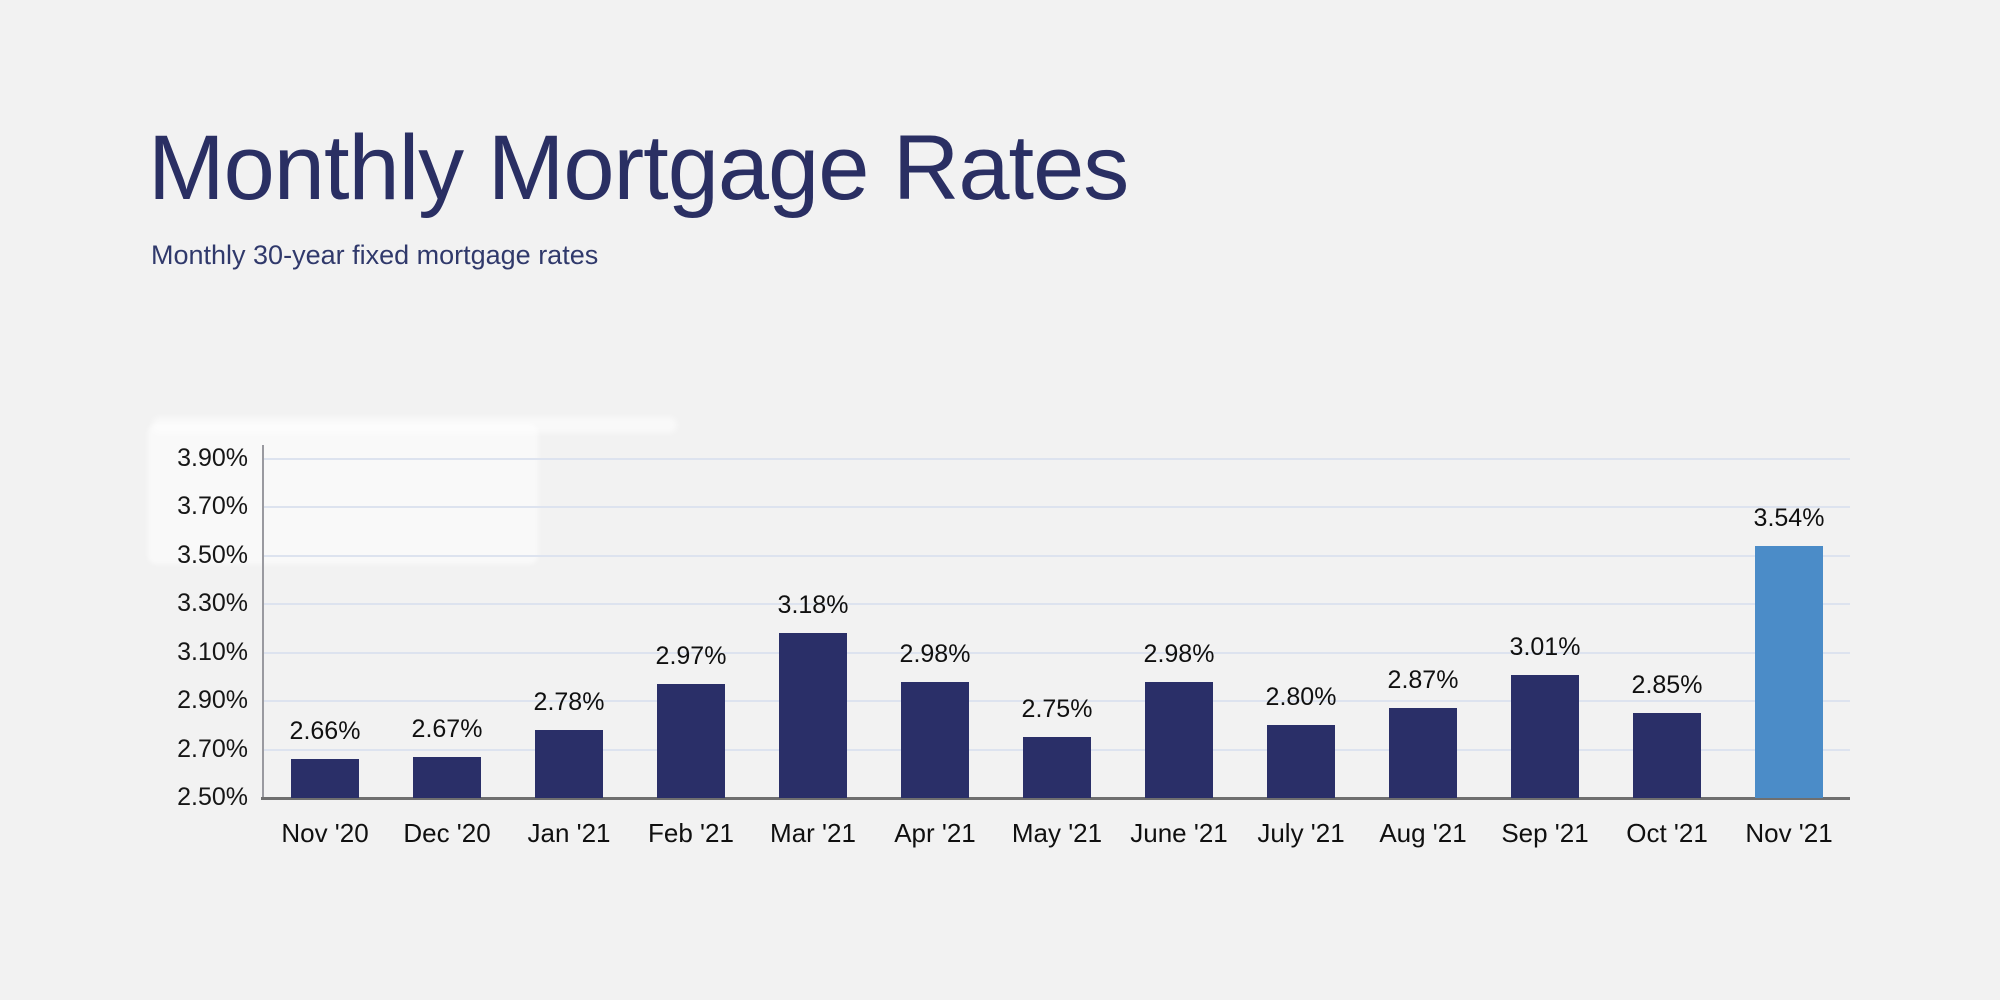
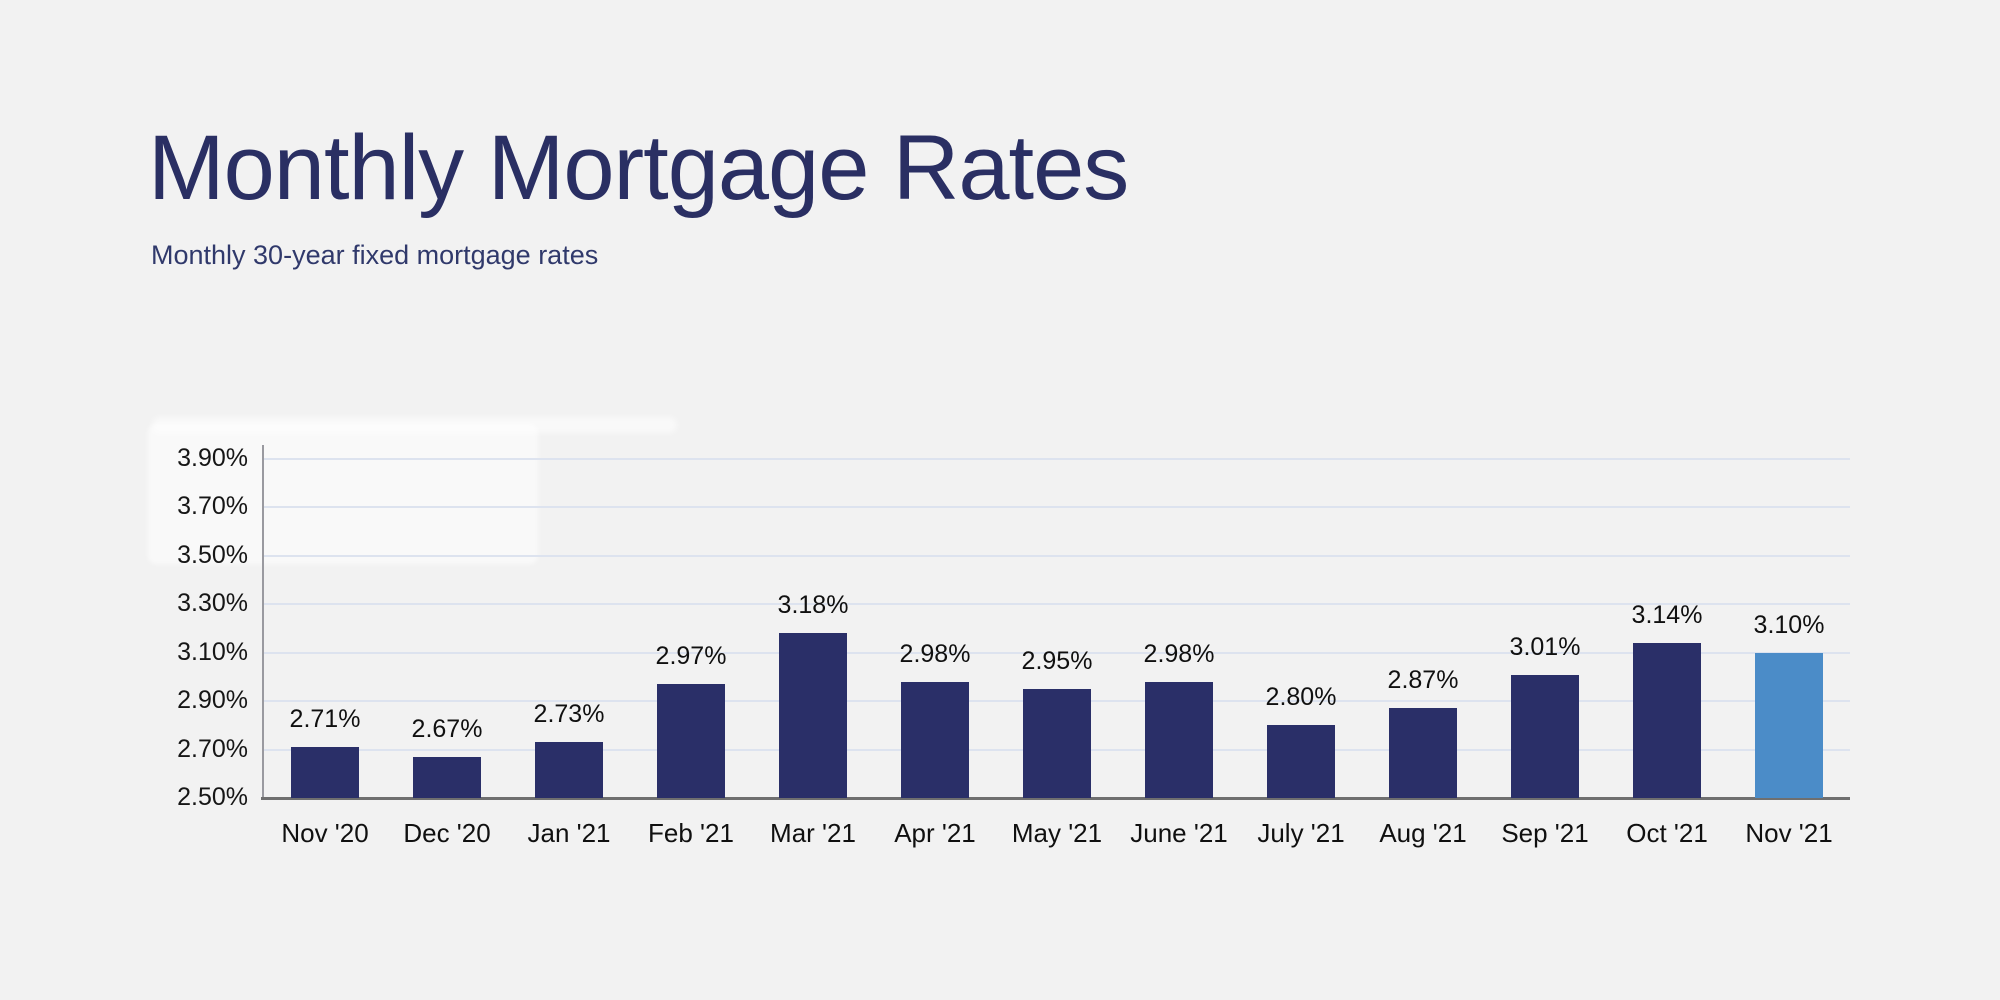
Nov '20: 2.66% -> 2.71%
Jan '21: 2.78% -> 2.73%
May '21: 2.75% -> 2.95%
Oct '21: 2.85% -> 3.14%
Nov '21: 3.54% -> 3.10%
